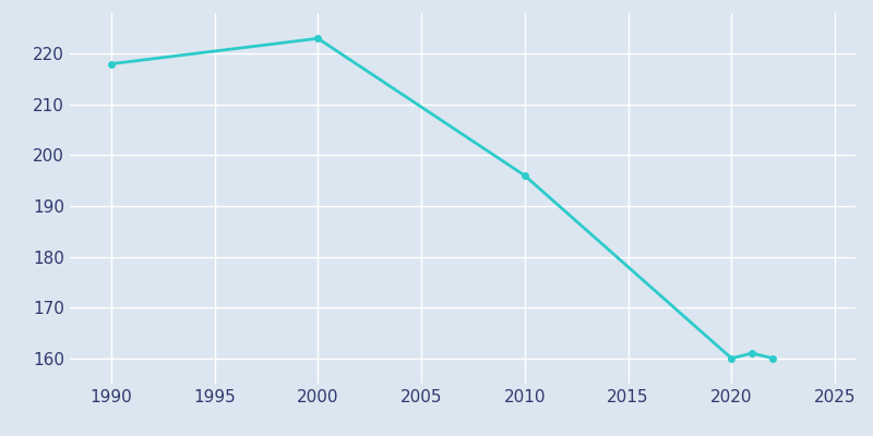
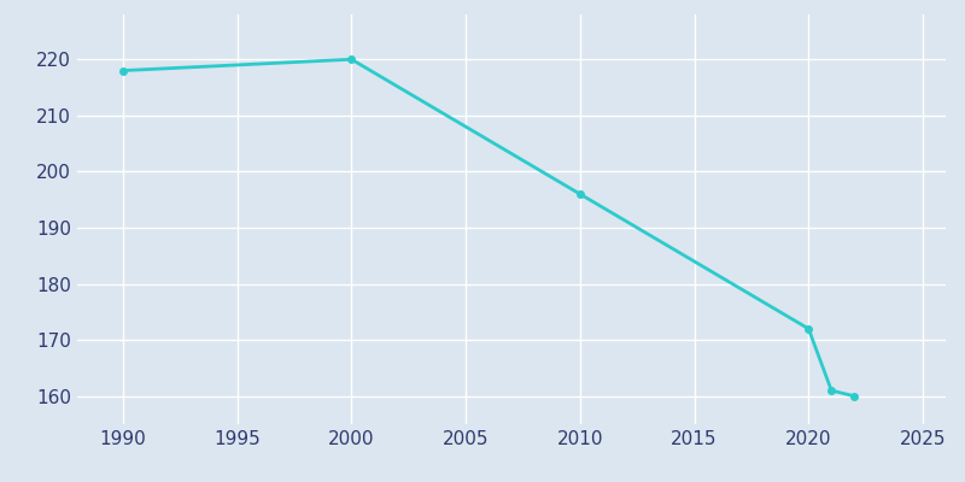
2000: 223 -> 220
2020: 160 -> 172
